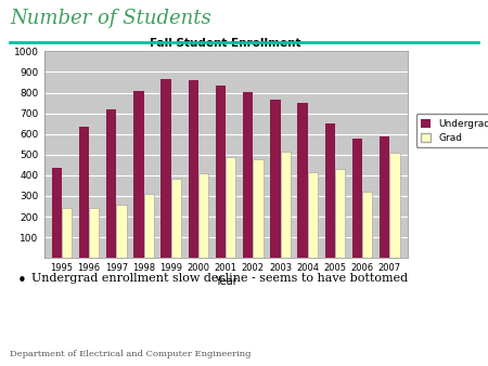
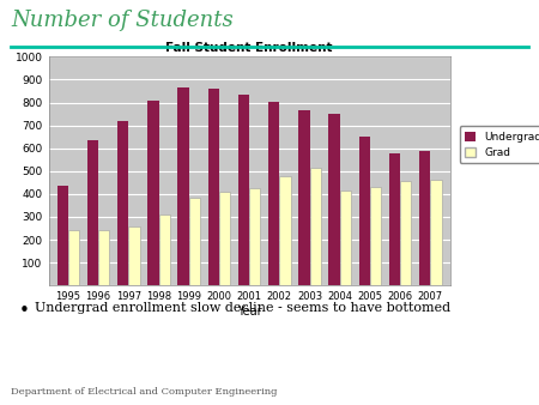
Grad/2001: 490 -> 420
Grad/2006: 320 -> 460
Grad/2007: 510 -> 460
